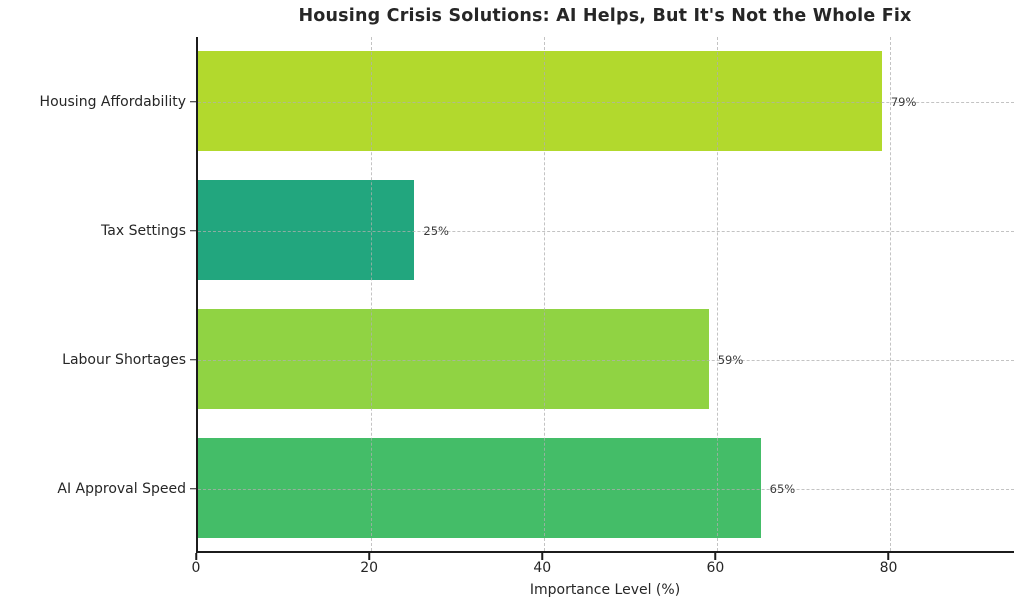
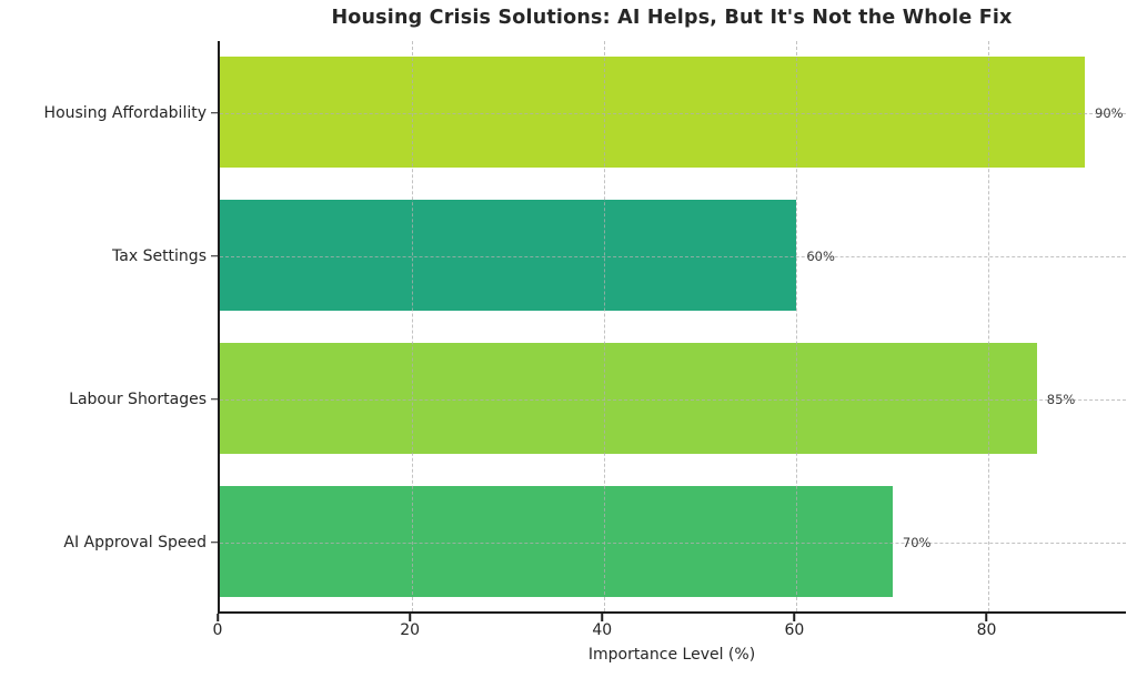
Housing Affordability: 79% -> 90%
Tax Settings: 25% -> 60%
Labour Shortages: 59% -> 85%
AI Approval Speed: 65% -> 70%
